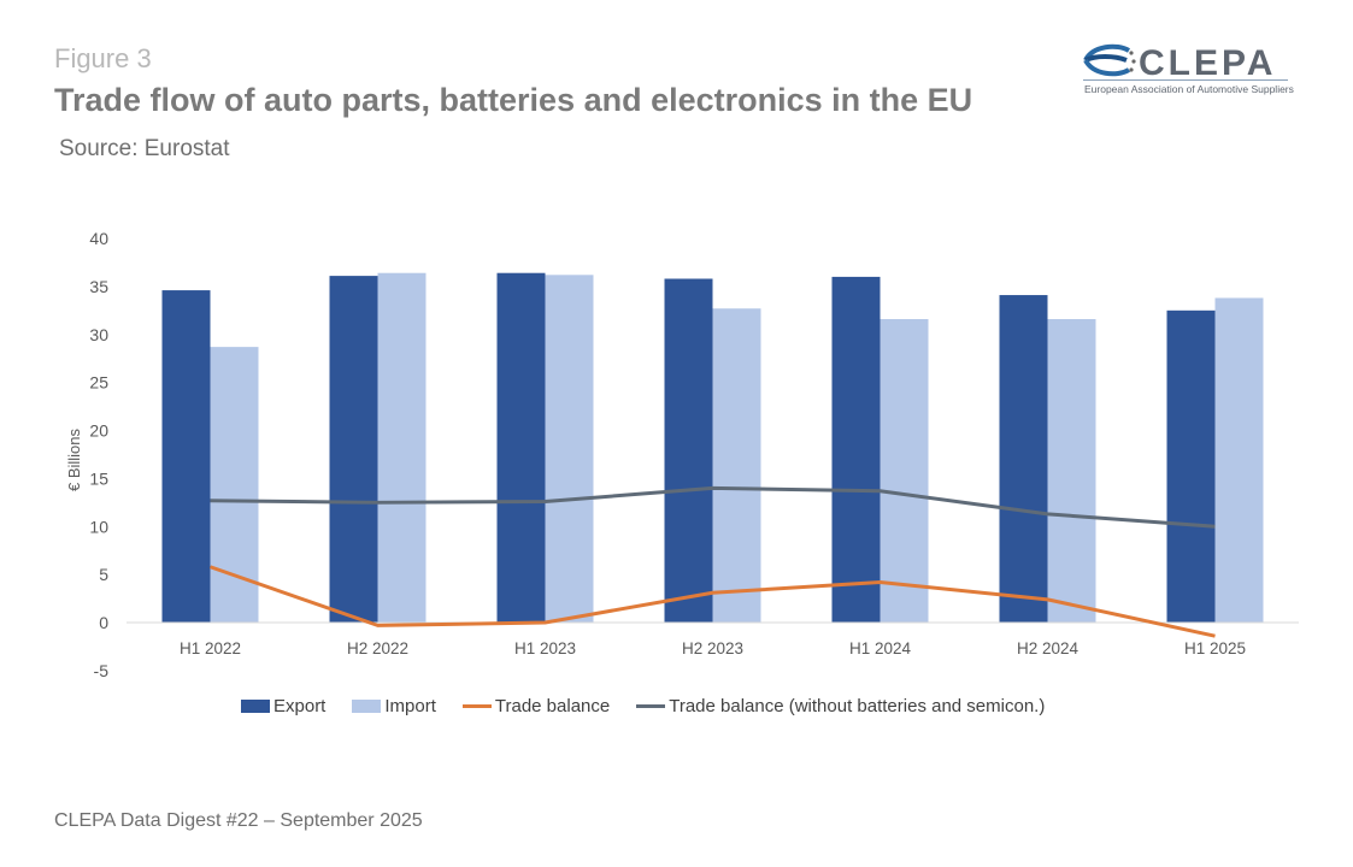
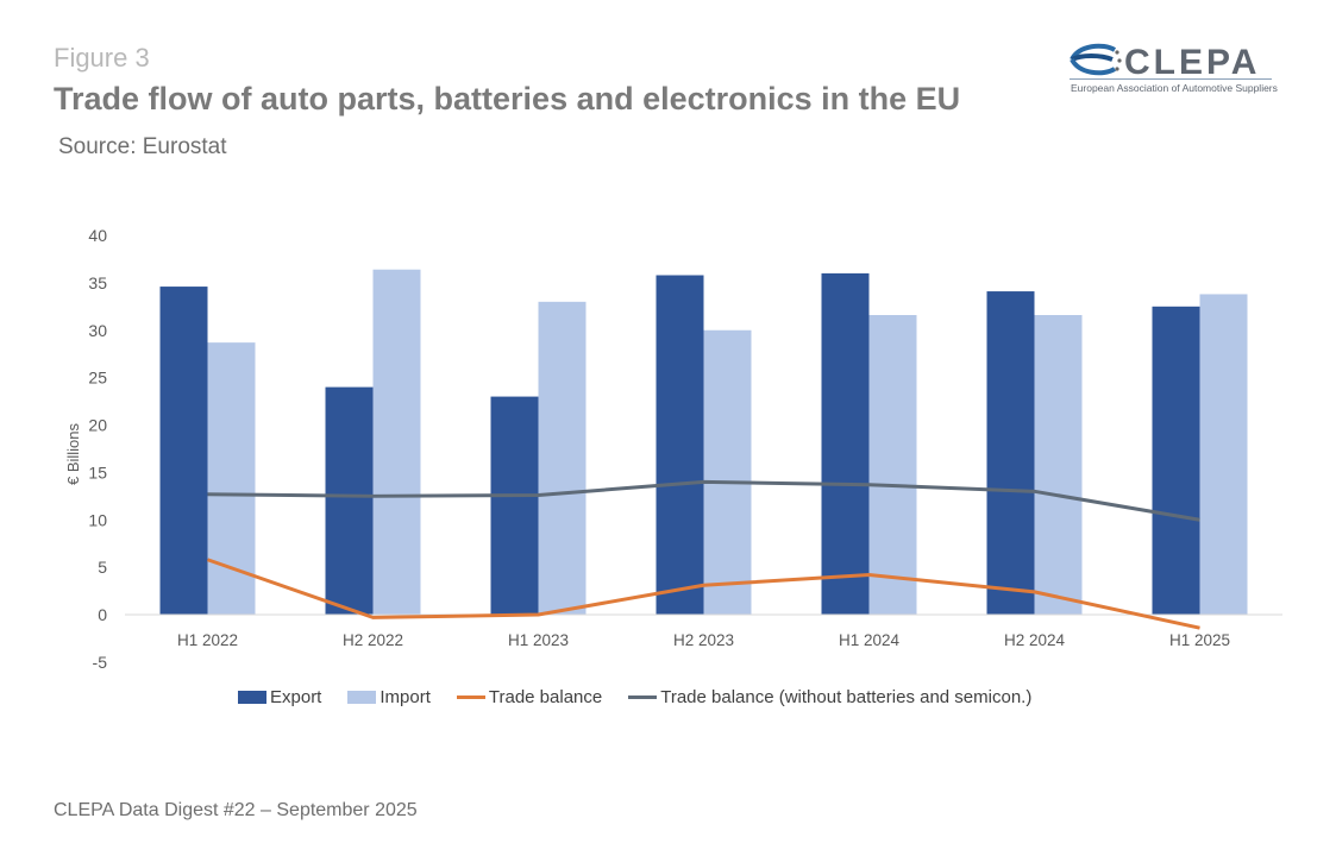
Export/H2 2022: 36 -> 24
Export/H1 2023: 36 -> 23
Import/H1 2023: 36 -> 33
Import/H2 2023: 33 -> 30
Trade balance (without batteries and semicon.)/H2 2024: 11 -> 13
